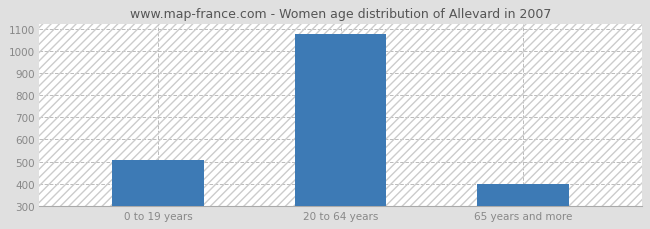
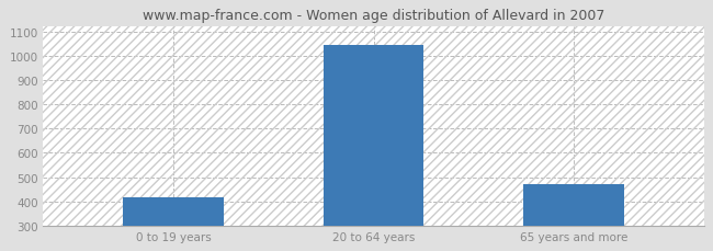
0 to 19 years: 507 -> 415
20 to 64 years: 1075 -> 1045
65 years and more: 397 -> 470
